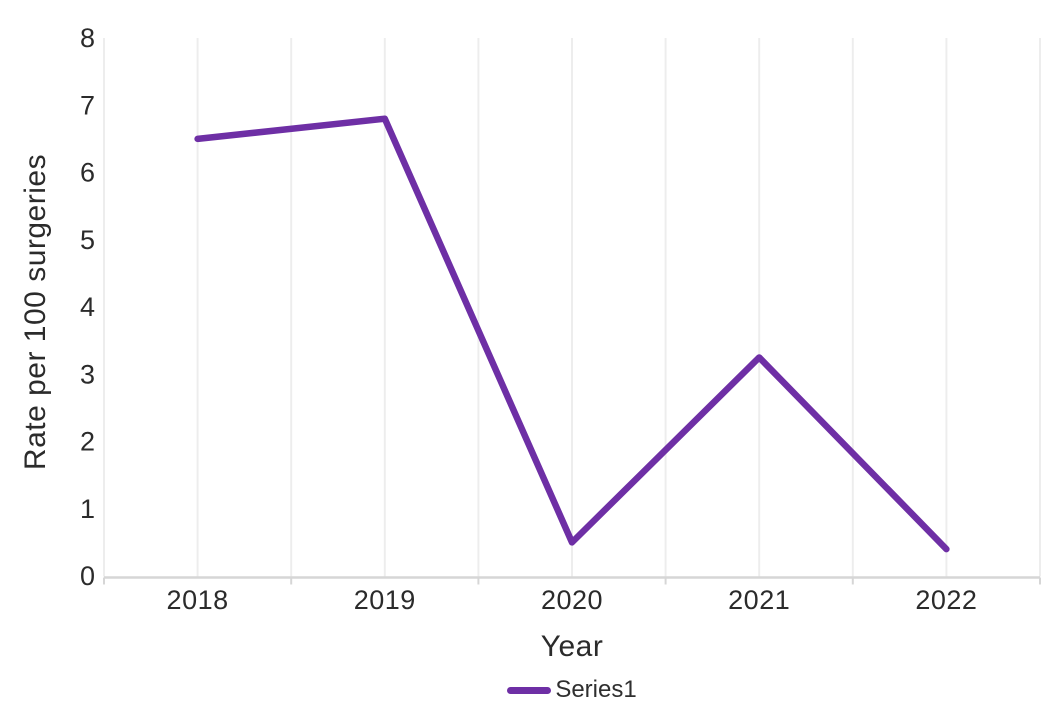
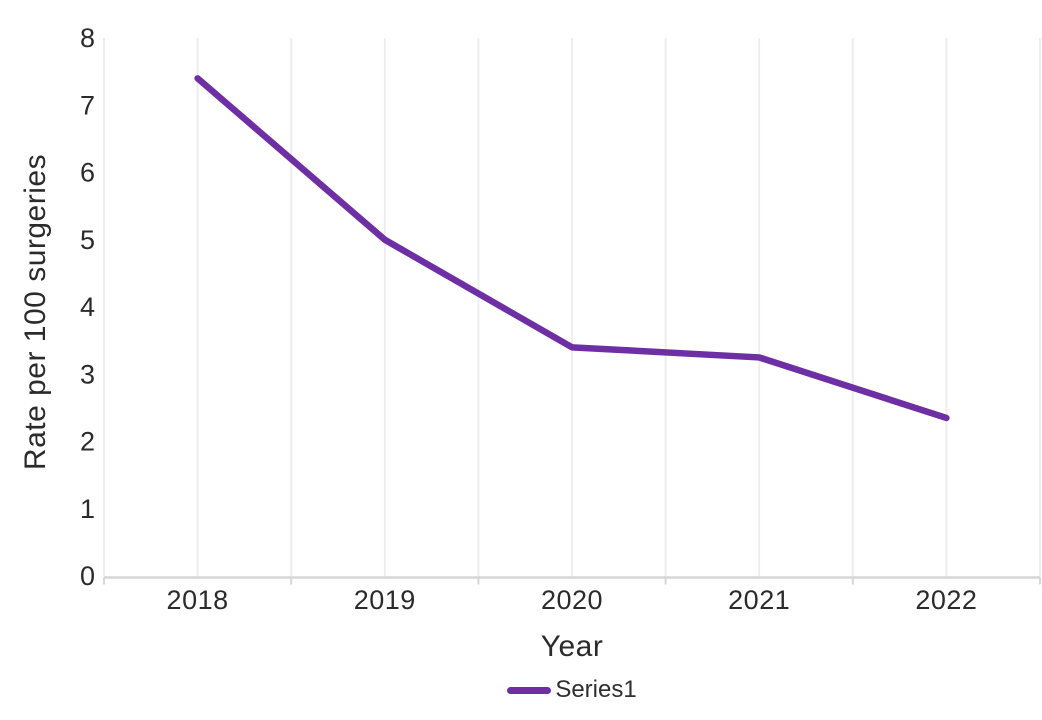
2018: 6.5 -> 7.4
2019: 6.8 -> 5.0
2020: 0.5 -> 3.4
2022: 0.4 -> 2.4
